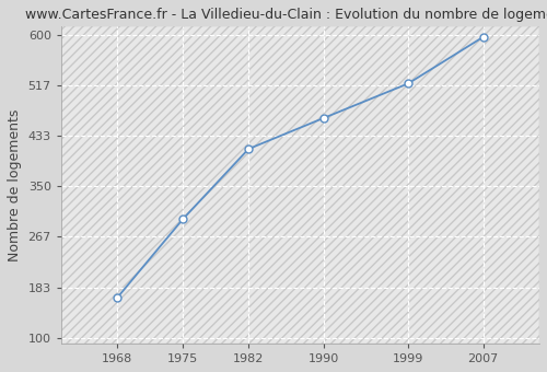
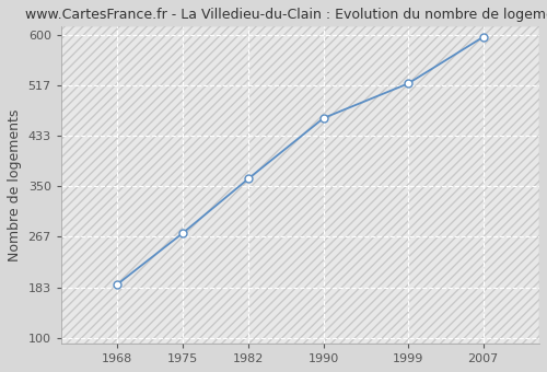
1968: 166 -> 188
1975: 296 -> 273
1982: 412 -> 363
